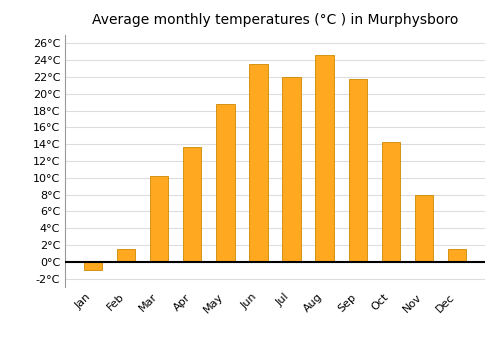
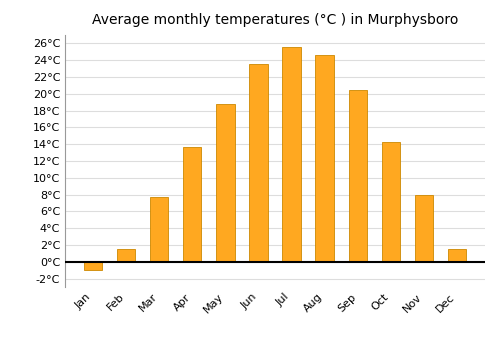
Mar: 10.2°C -> 7.7°C
Jul: 22.0°C -> 25.6°C
Sep: 21.8°C -> 20.5°C
